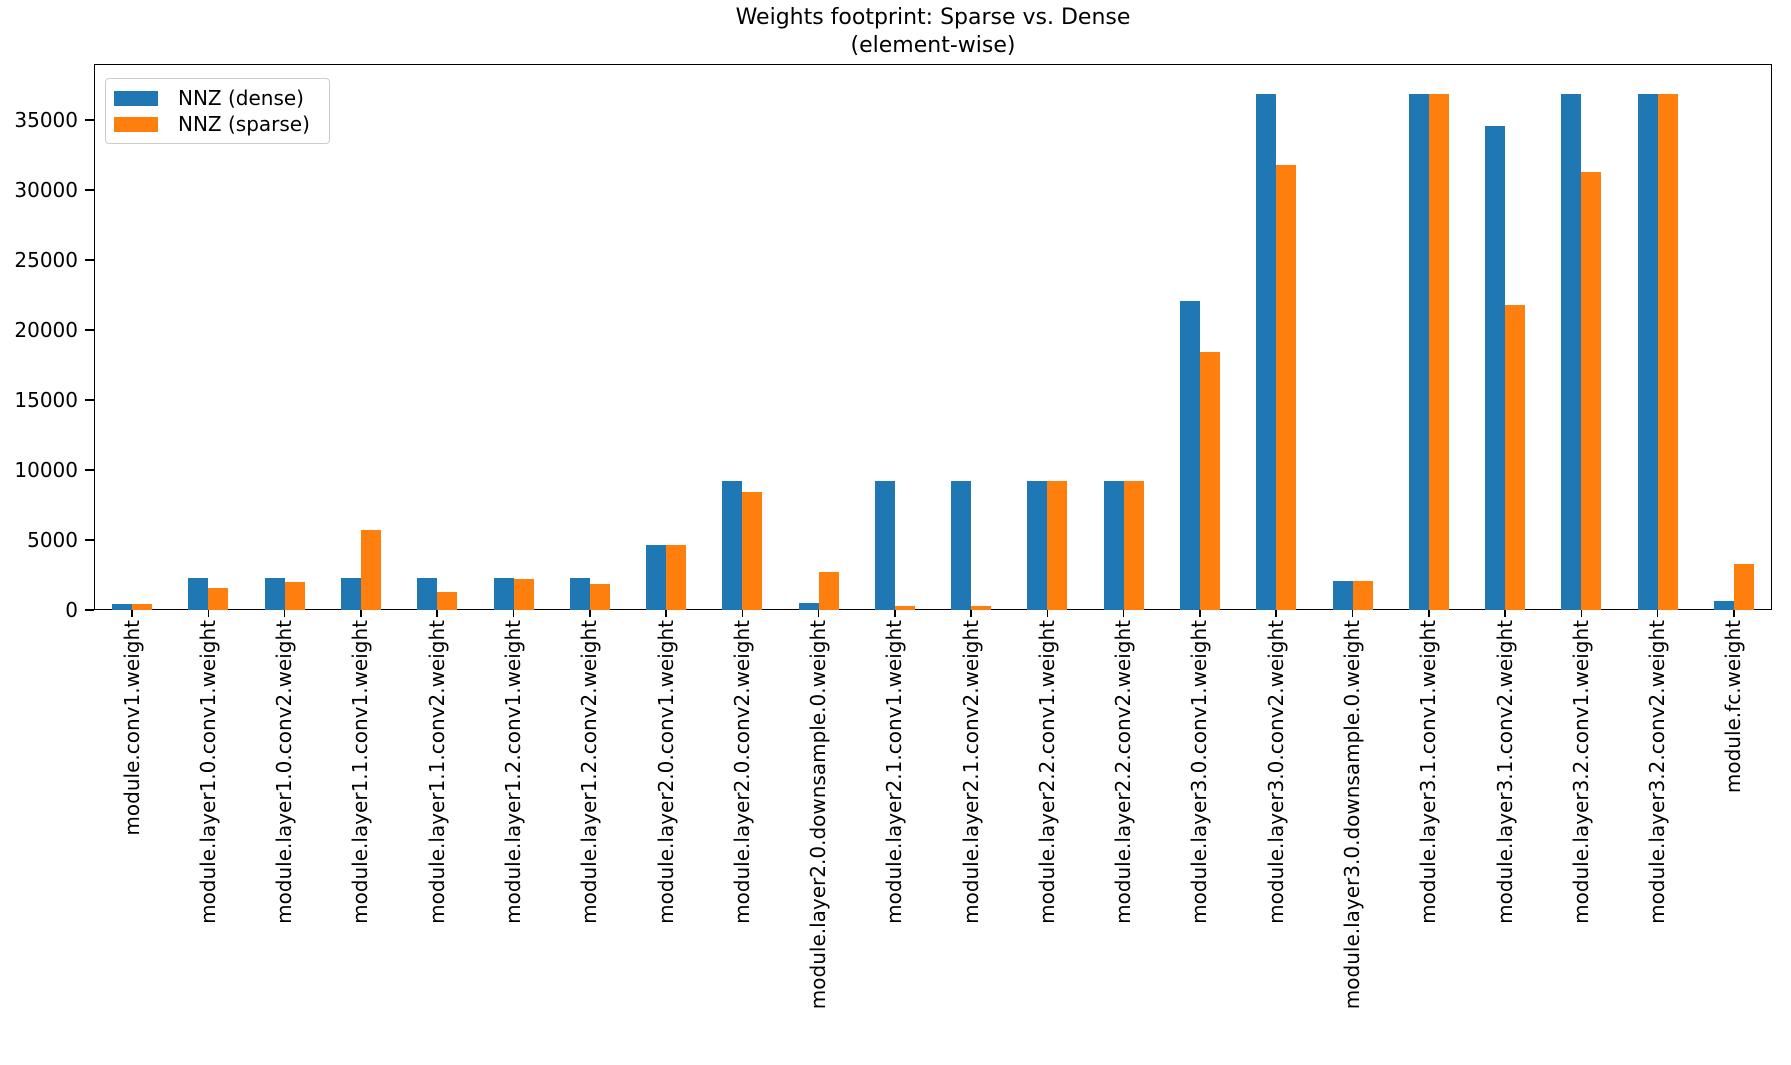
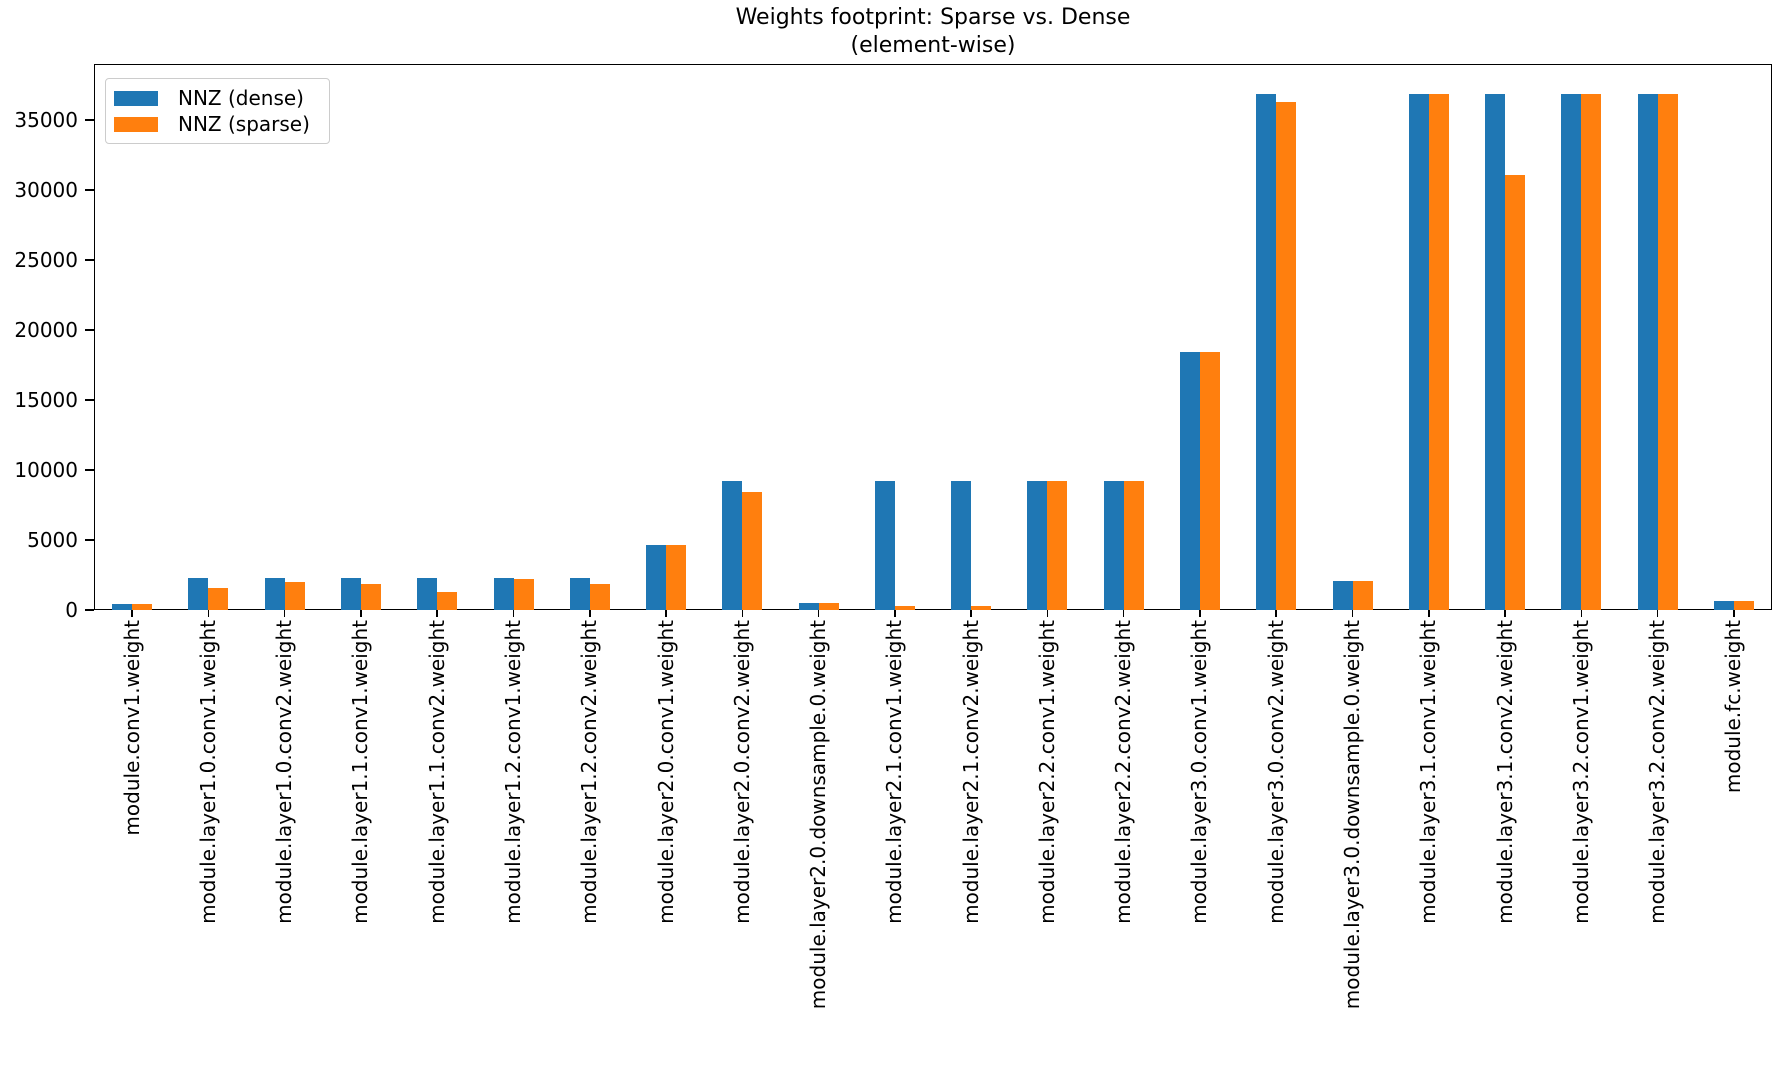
NNZ (sparse)/module.layer1.1.conv1.weight: 5700 -> 1900
NNZ (sparse)/module.layer2.0.downsample.0.weight: 2700 -> 500
NNZ (dense)/module.layer3.0.conv1.weight: 22100 -> 18400
NNZ (sparse)/module.layer3.0.conv2.weight: 31800 -> 36300
NNZ (dense)/module.layer3.1.conv2.weight: 34600 -> 36900
NNZ (sparse)/module.layer3.1.conv2.weight: 21800 -> 31100
NNZ (sparse)/module.layer3.2.conv1.weight: 31300 -> 36900
NNZ (sparse)/module.fc.weight: 3300 -> 600
